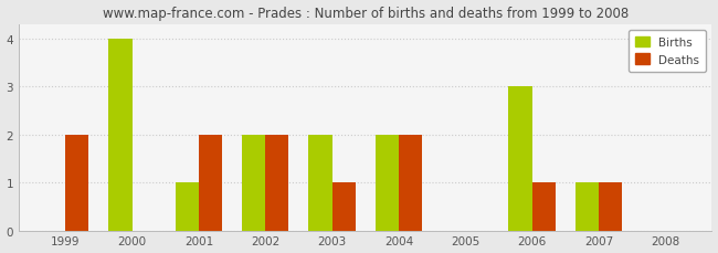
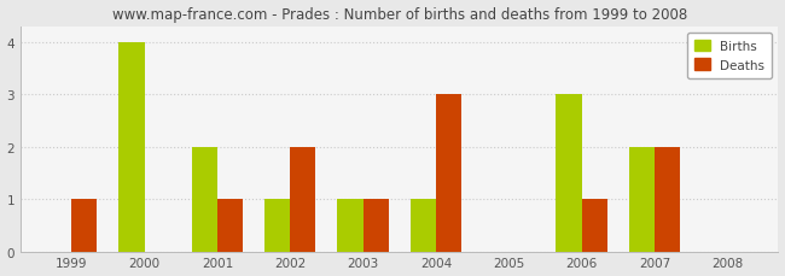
Deaths/1999: 2 -> 1
Births/2001: 1 -> 2
Deaths/2001: 2 -> 1
Births/2002: 2 -> 1
Births/2003: 2 -> 1
Births/2004: 2 -> 1
Deaths/2004: 2 -> 3
Births/2007: 1 -> 2
Deaths/2007: 1 -> 2
